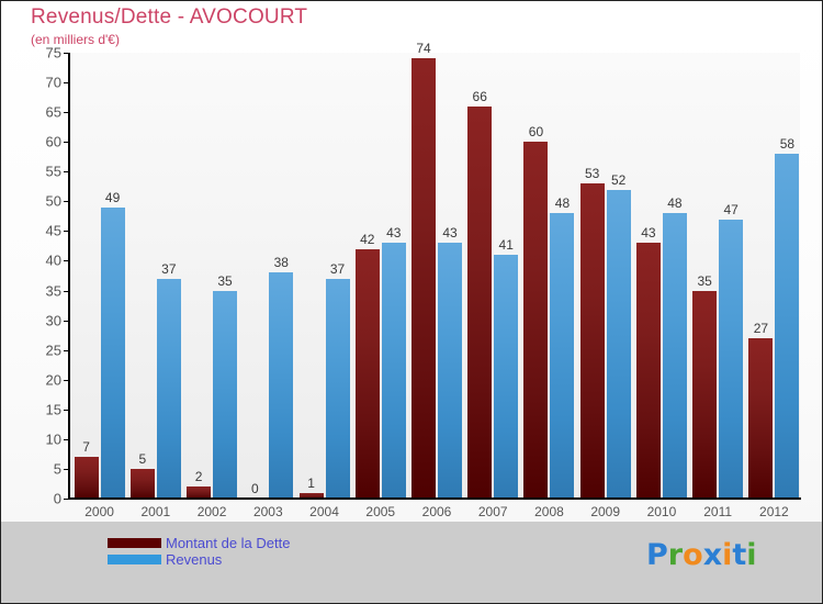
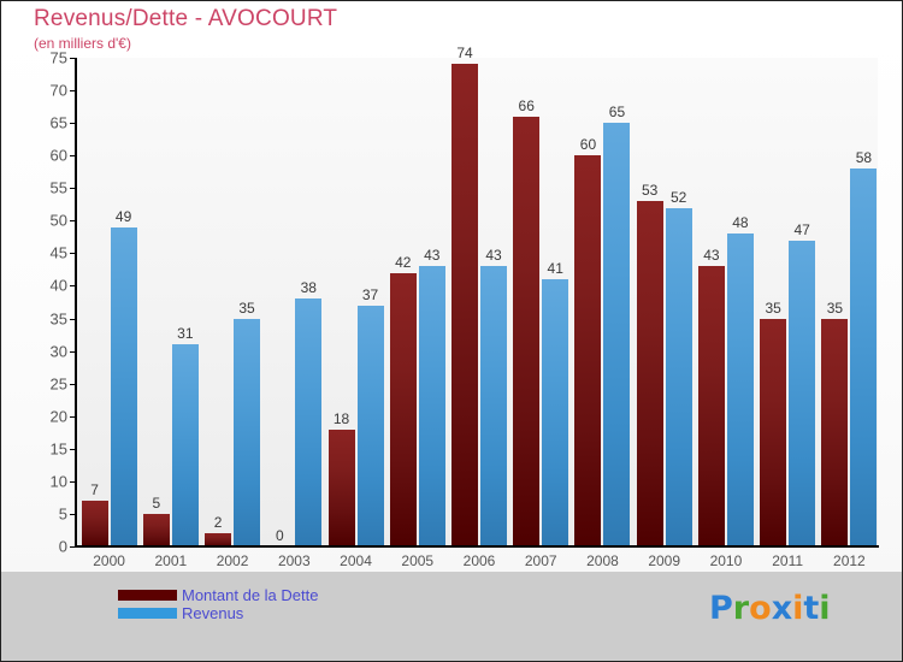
Revenus/2001: 37 -> 31
Montant de la Dette/2004: 1 -> 18
Revenus/2008: 48 -> 65
Montant de la Dette/2012: 27 -> 35
